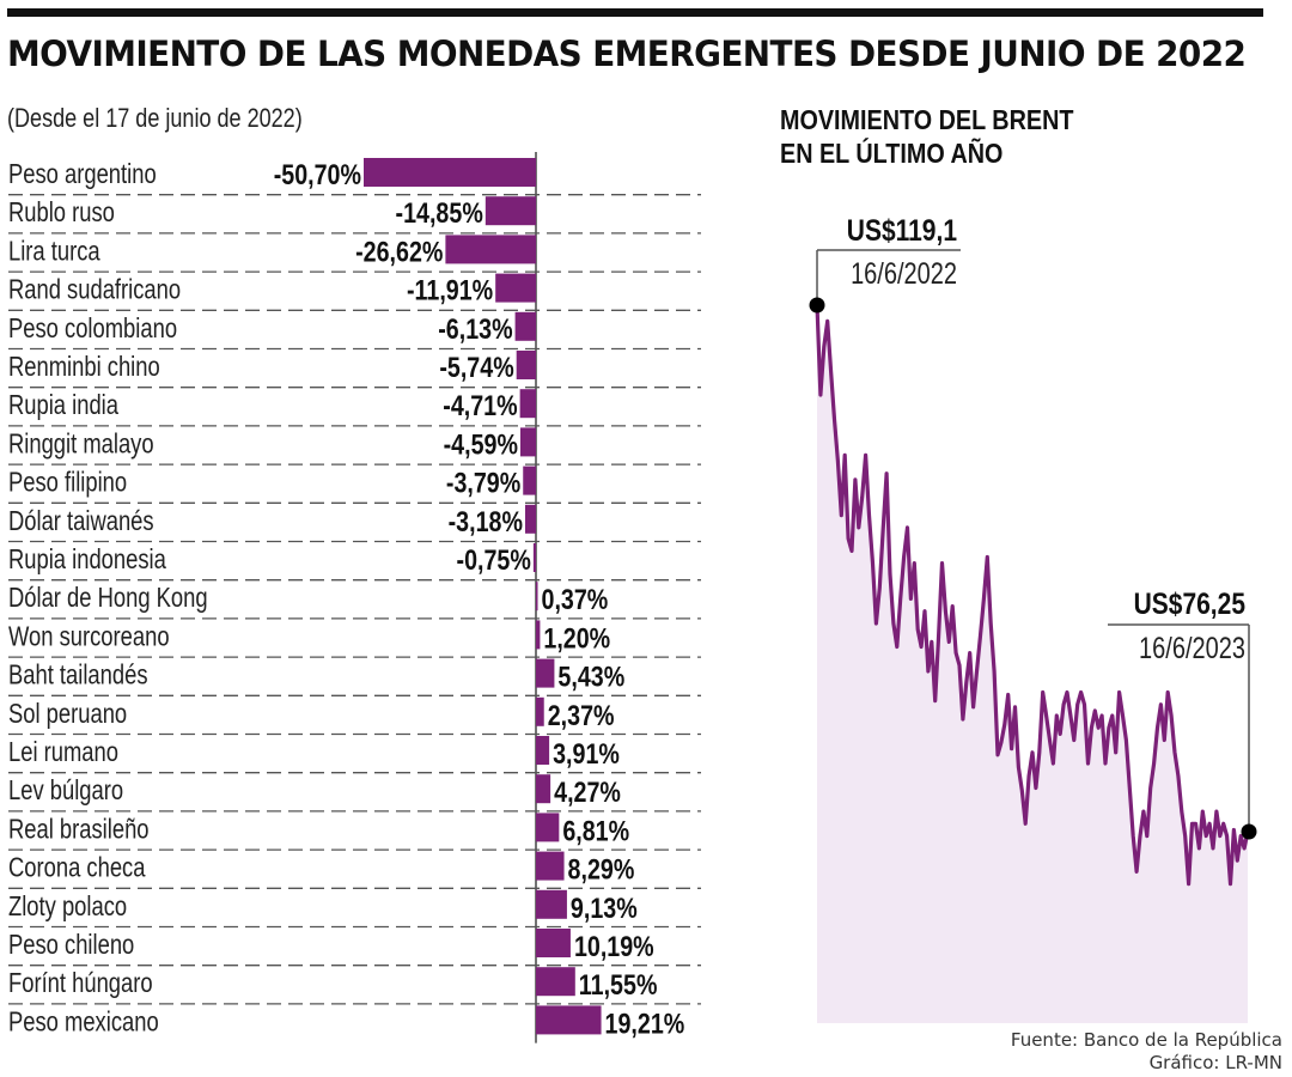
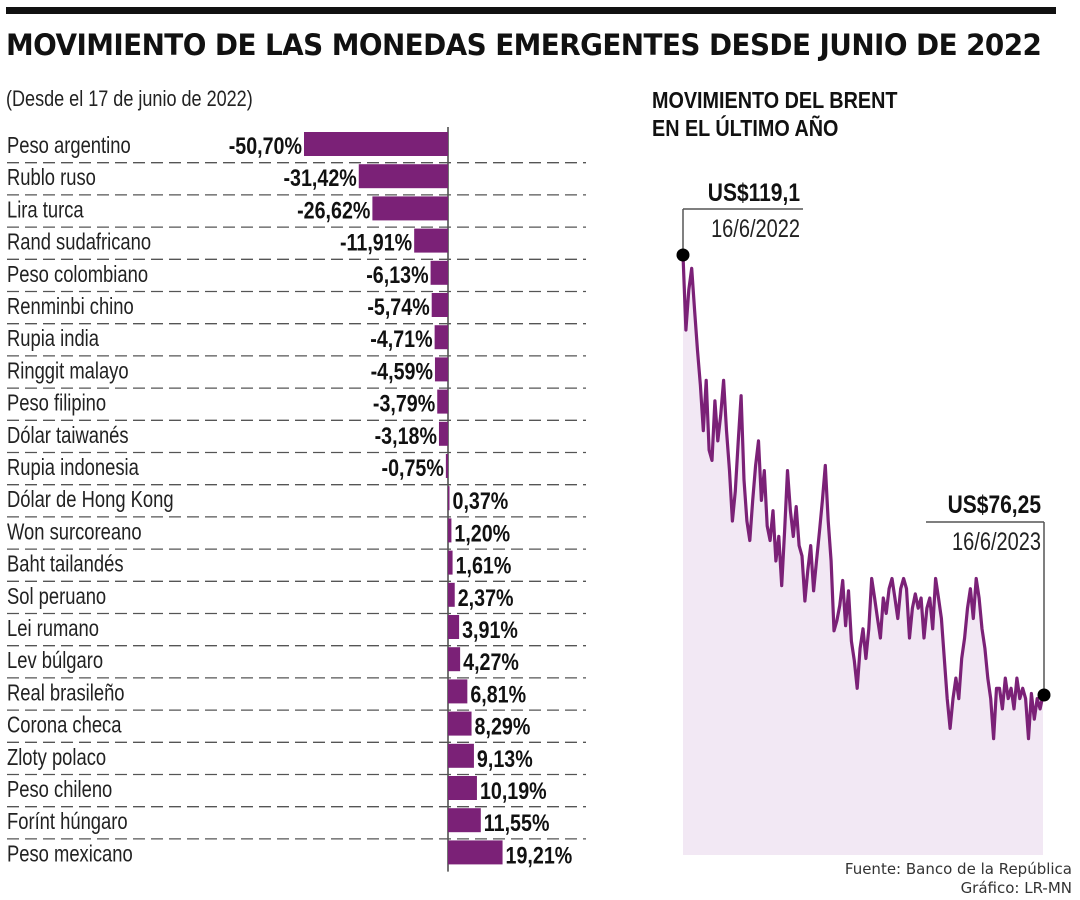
MOVIMIENTO DE LAS MONEDAS EMERGENTES DESDE JUNIO DE 2022/Rublo ruso: -14,85% -> -31,42%
MOVIMIENTO DE LAS MONEDAS EMERGENTES DESDE JUNIO DE 2022/Baht tailandés: 5,43% -> 1,61%
